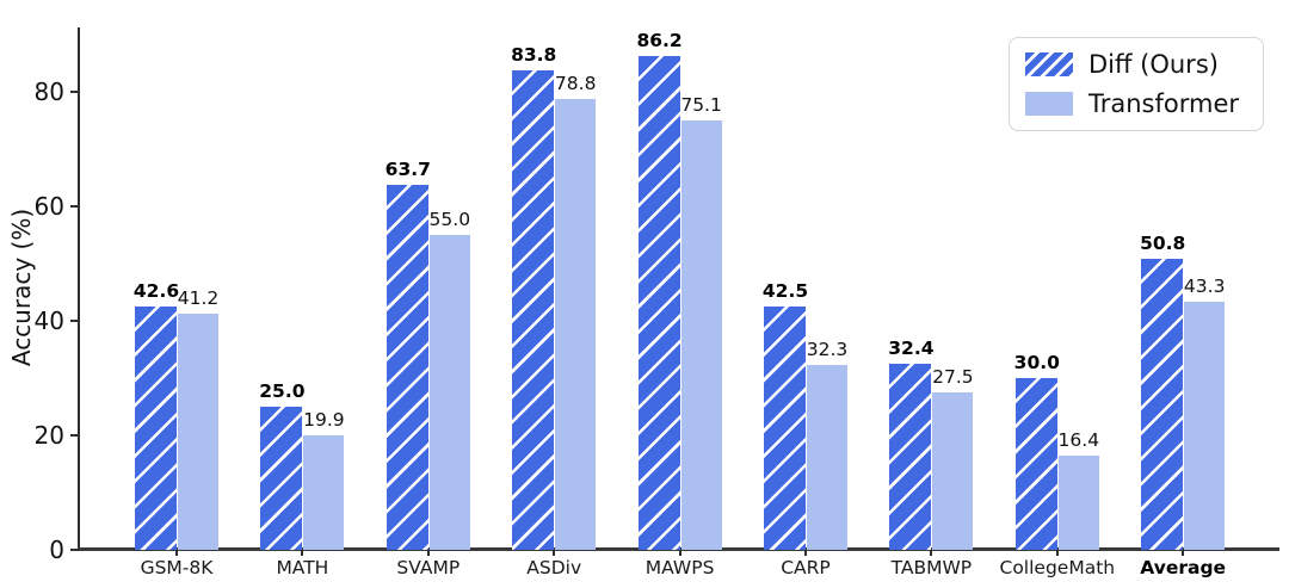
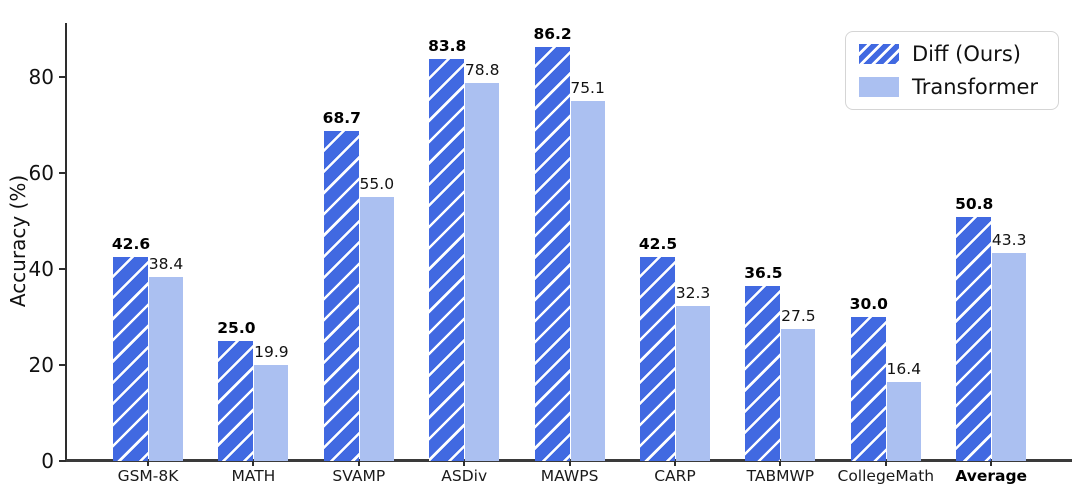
Transformer/GSM-8K: 41.2 -> 38.4
Diff (Ours)/SVAMP: 63.7 -> 68.7
Diff (Ours)/TABMWP: 32.4 -> 36.5
